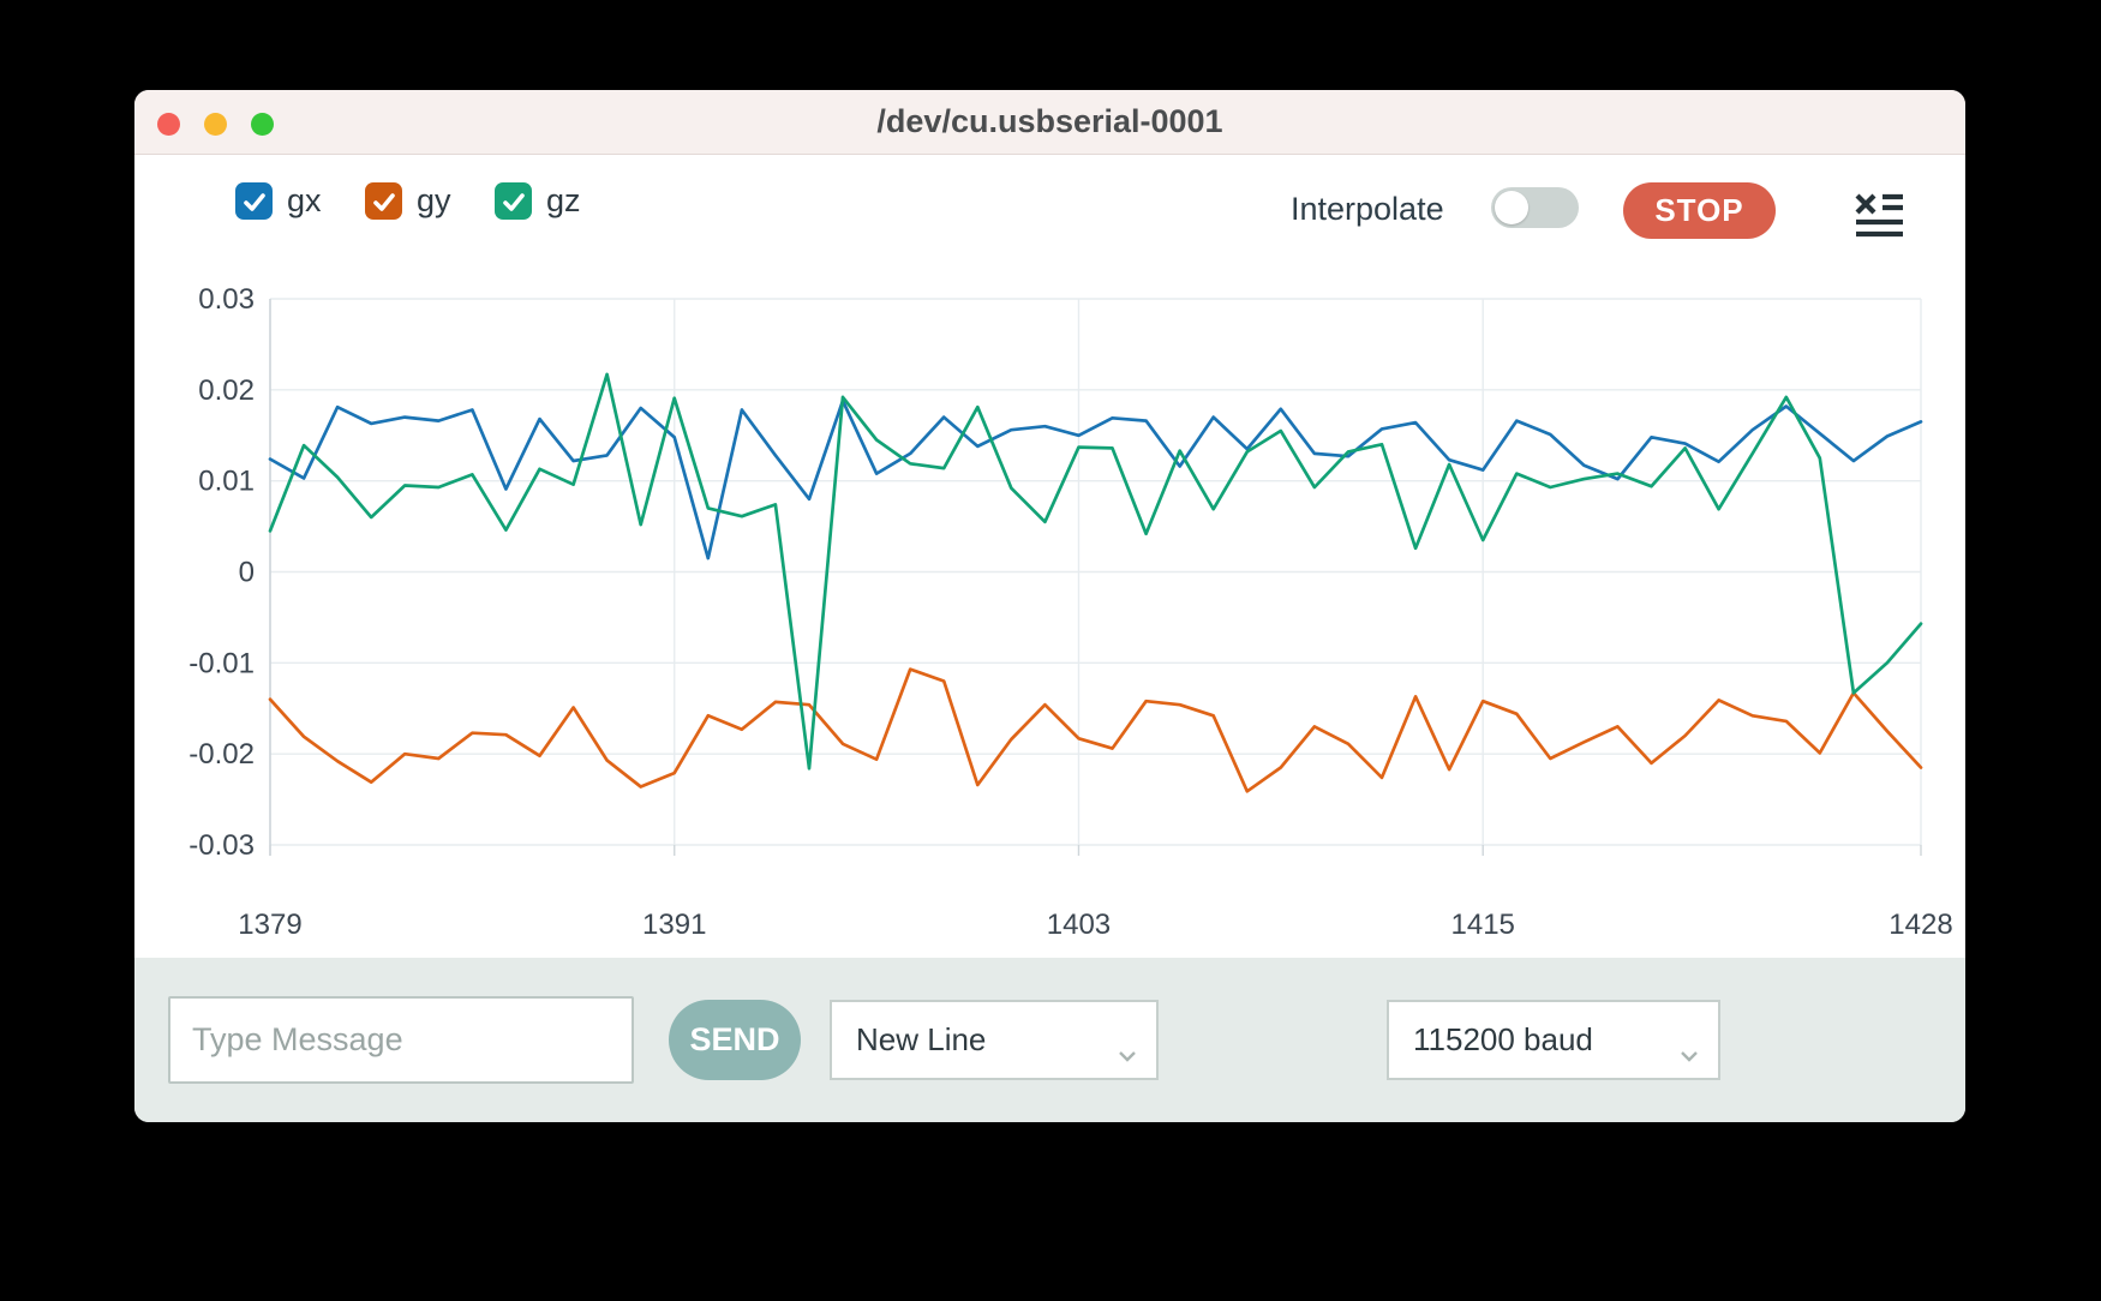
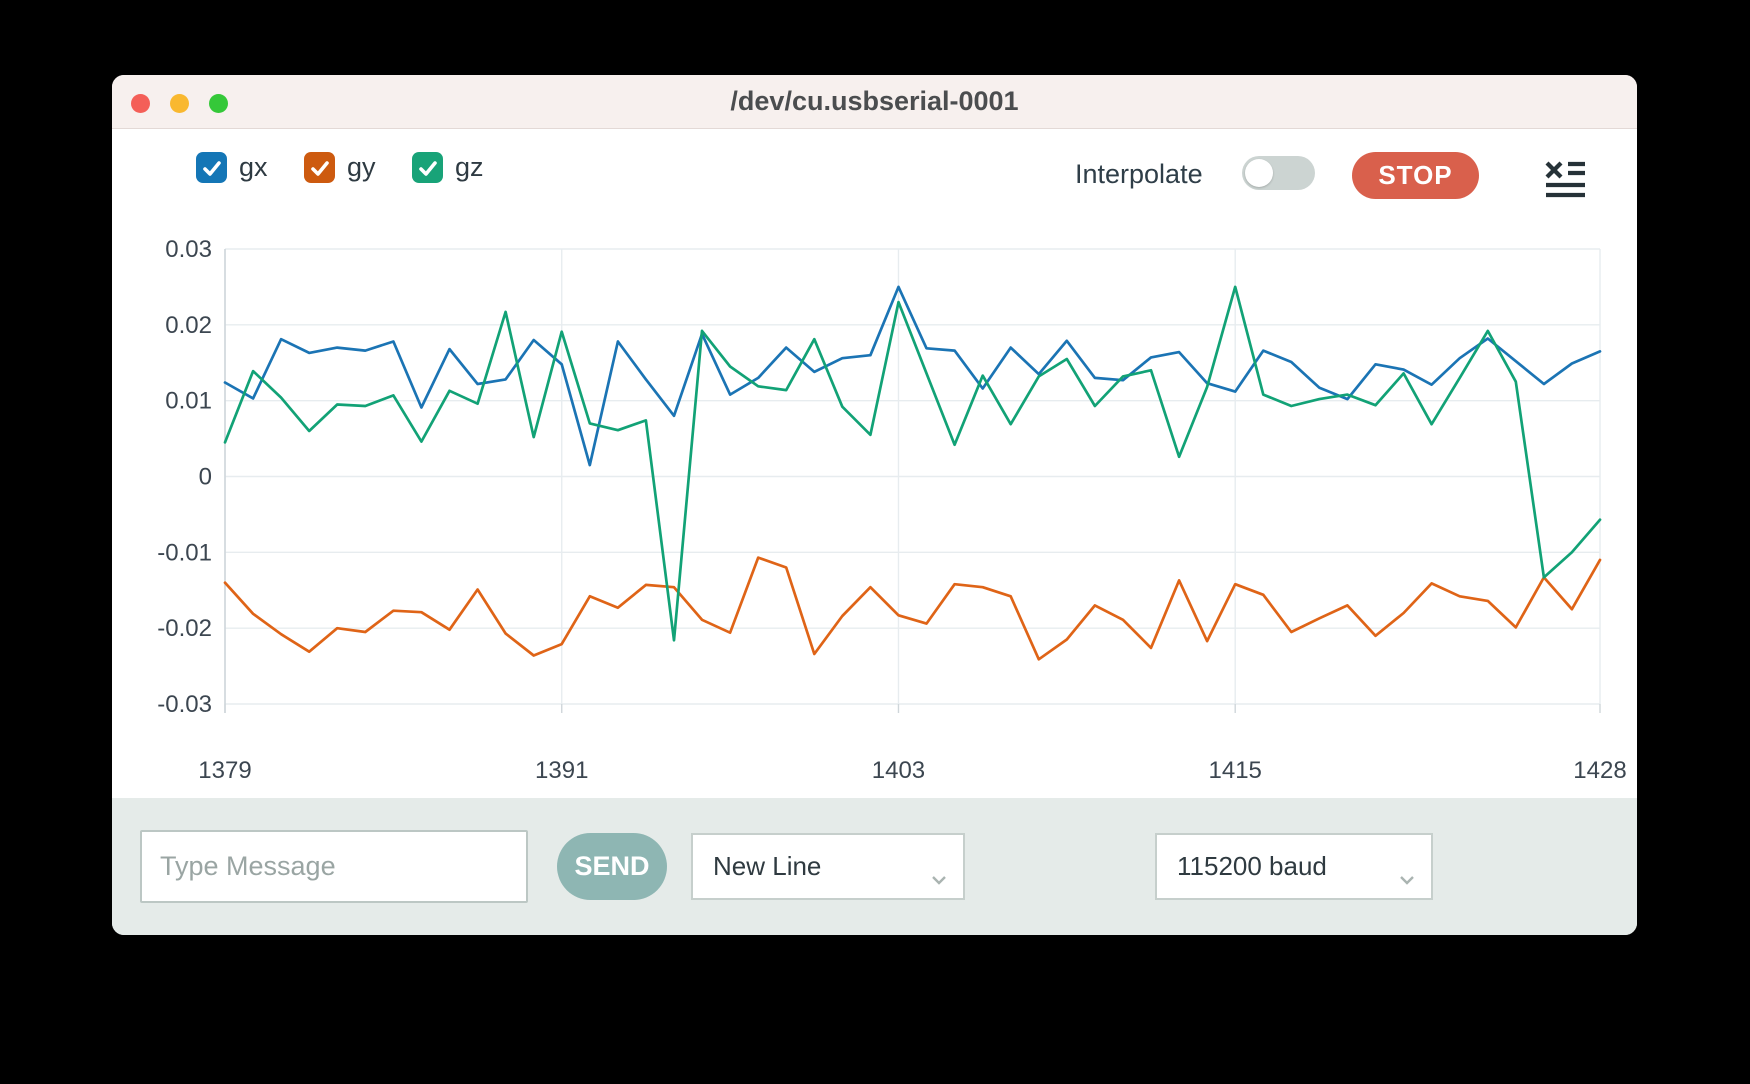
gx/1403: 0.015 -> 0.025
gz/1403: 0.014 -> 0.023
gz/1415: 0.004 -> 0.025
gy/1428: -0.021 -> -0.011
